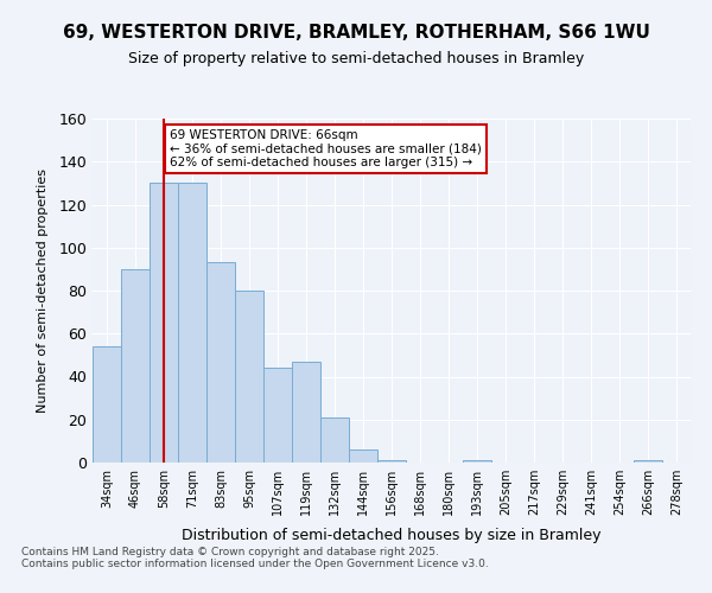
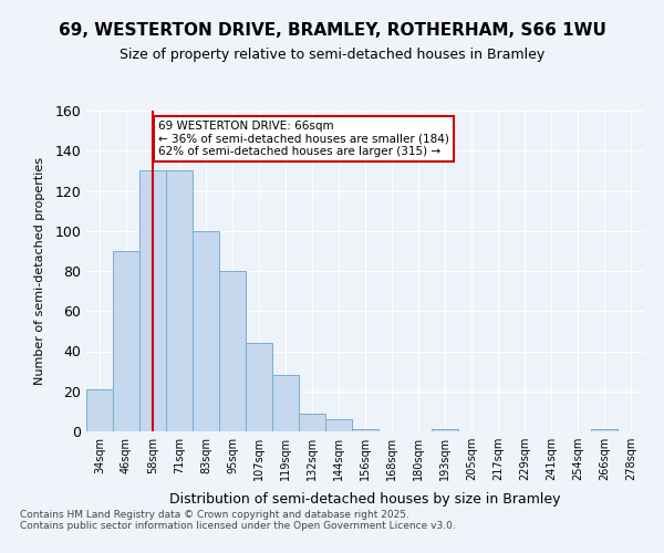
34sqm: 54 -> 21
83sqm: 93 -> 100
119sqm: 47 -> 28
132sqm: 21 -> 9
